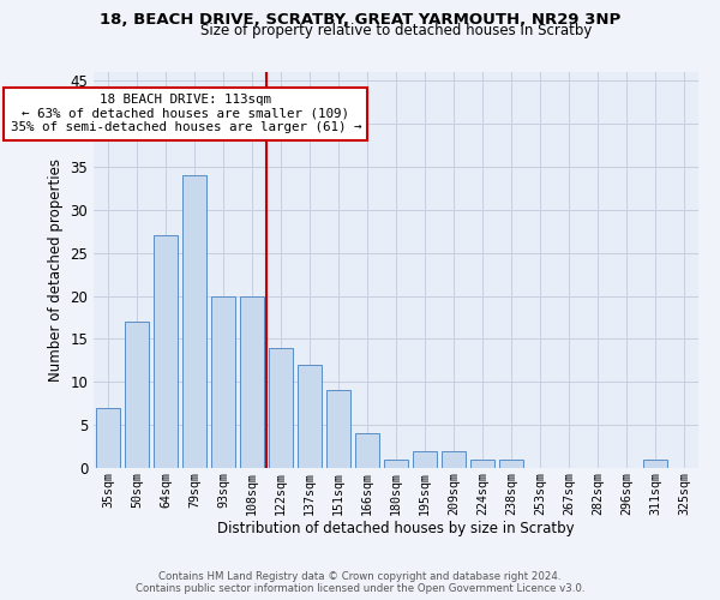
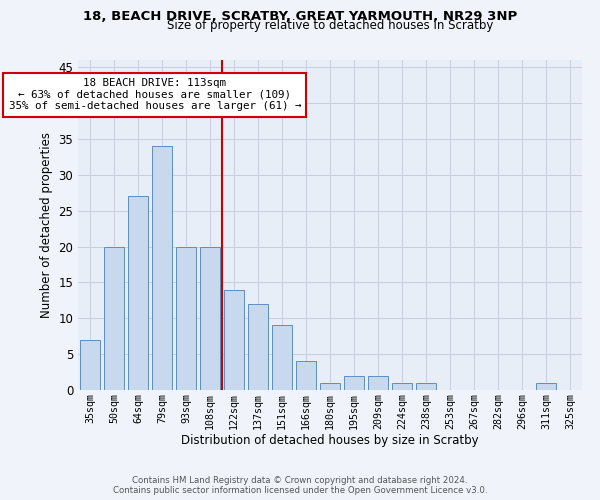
50sqm: 17 -> 20
